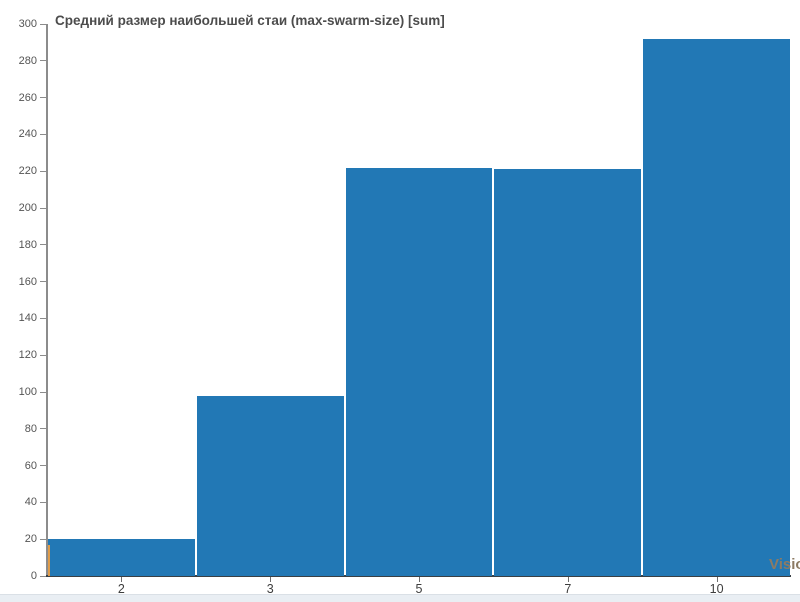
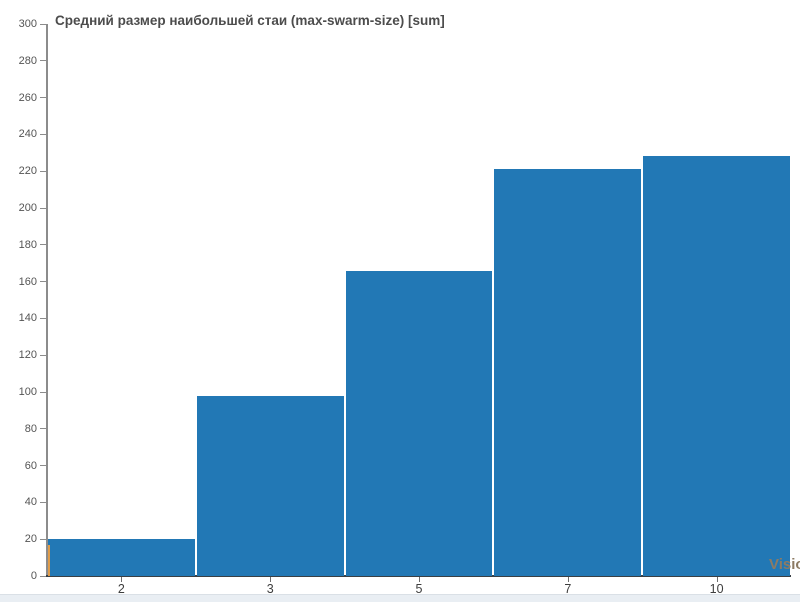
5: 222 -> 166
10: 292 -> 228
